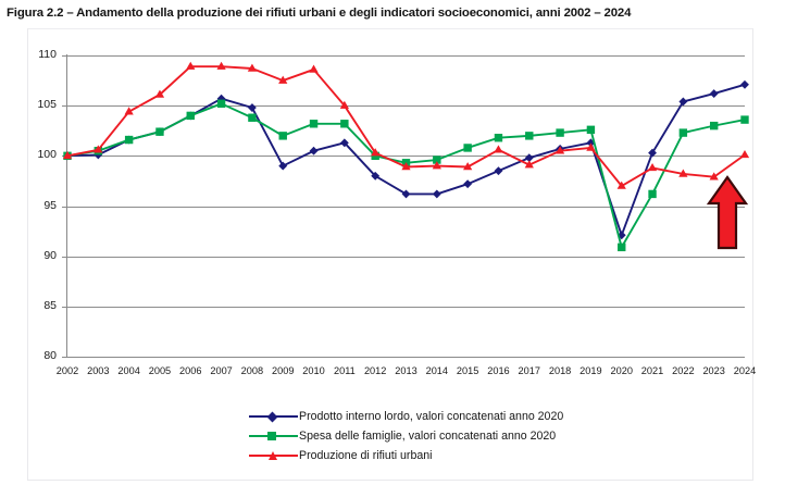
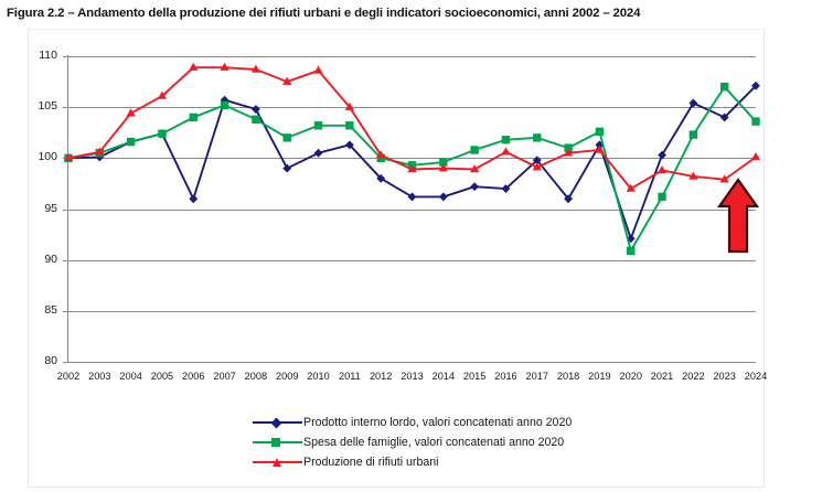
Prodotto interno lordo, valori concatenati anno 2020/2006: 104 -> 96
Prodotto interno lordo, valori concatenati anno 2020/2016: 98 -> 97
Prodotto interno lordo, valori concatenati anno 2020/2018: 101 -> 96
Spesa delle famiglie, valori concatenati anno 2020/2018: 102 -> 101
Prodotto interno lordo, valori concatenati anno 2020/2023: 106 -> 104
Spesa delle famiglie, valori concatenati anno 2020/2023: 103 -> 107
